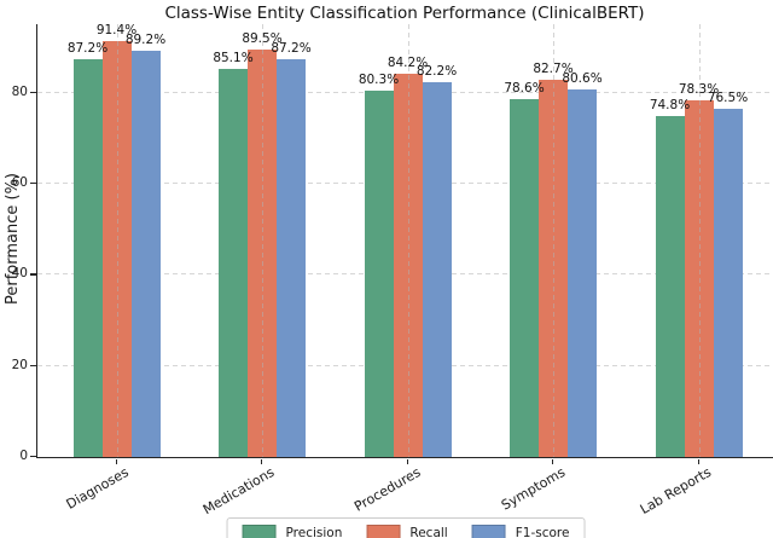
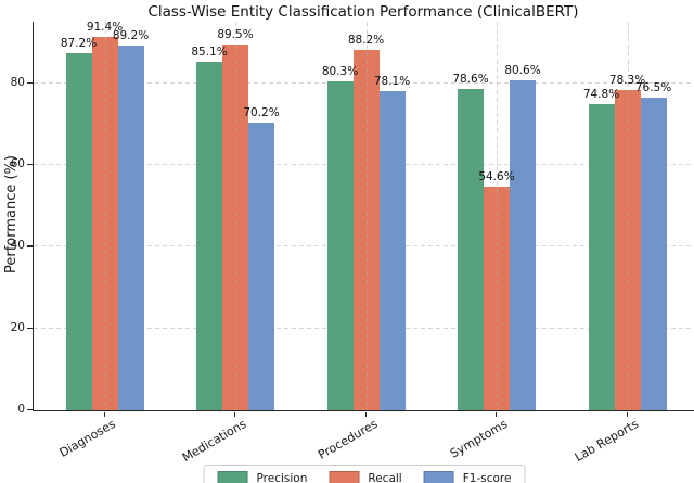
F1-score/Medications: 87.2% -> 70.2%
Recall/Procedures: 84.2% -> 88.2%
F1-score/Procedures: 82.2% -> 78.1%
Recall/Symptoms: 82.7% -> 54.6%
